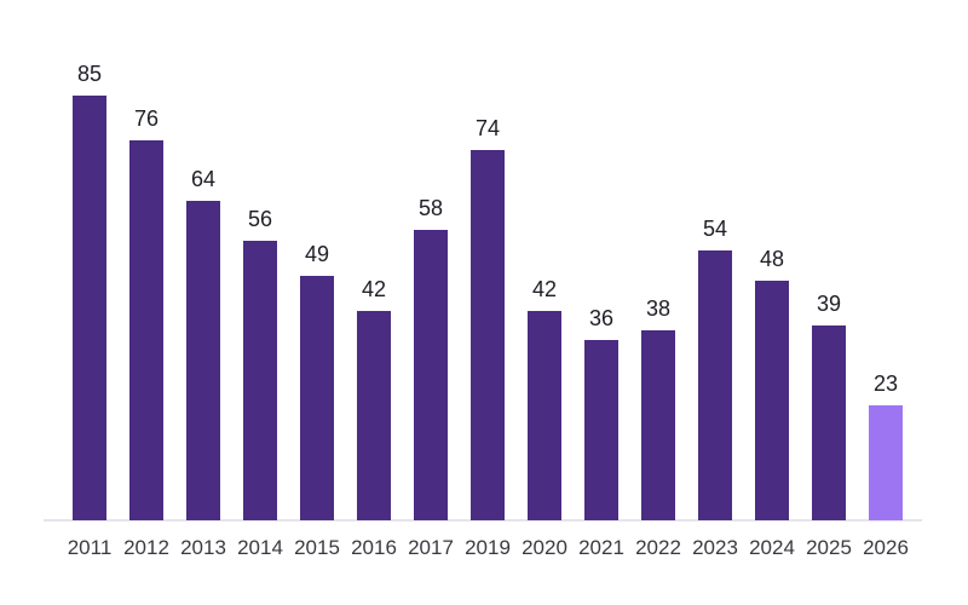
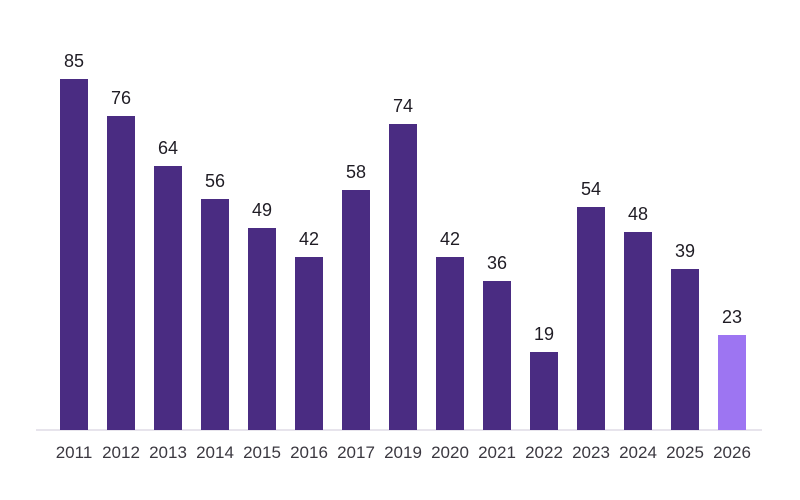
2022: 38 -> 19
